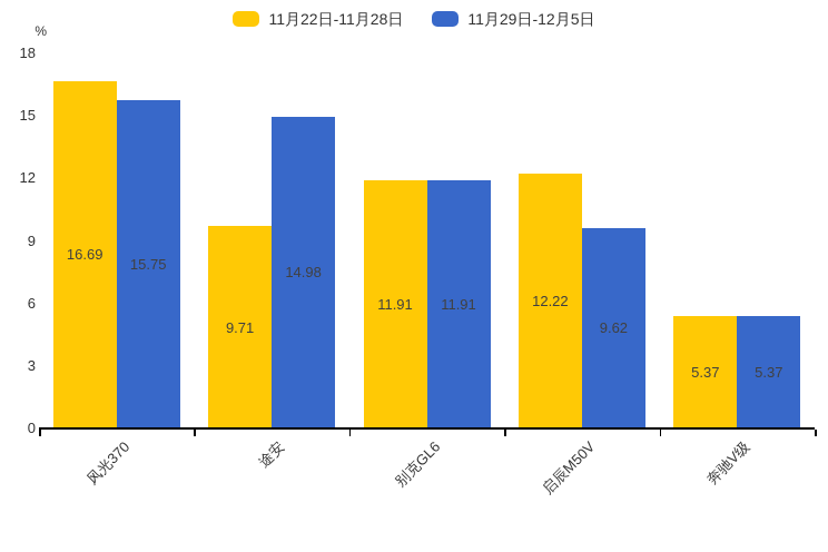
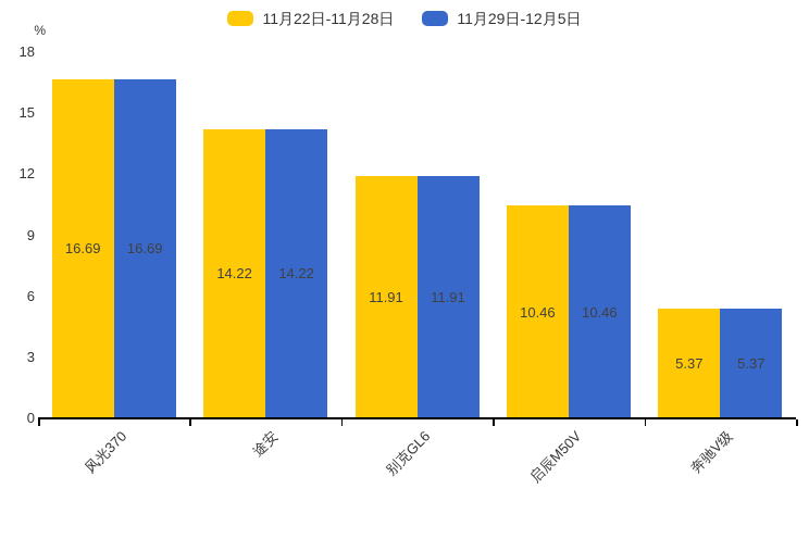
11月29日-12月5日/风光370: 15.75 -> 16.69
11月22日-11月28日/途安: 9.71 -> 14.22
11月29日-12月5日/途安: 14.98 -> 14.22
11月22日-11月28日/启辰M50V: 12.22 -> 10.46
11月29日-12月5日/启辰M50V: 9.62 -> 10.46
